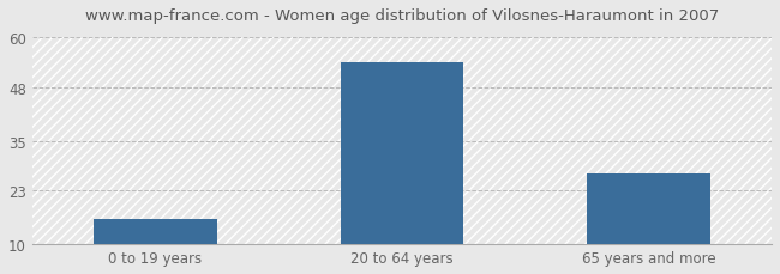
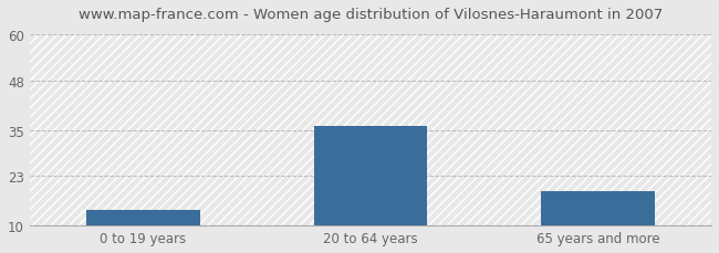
0 to 19 years: 16 -> 14
20 to 64 years: 54 -> 36
65 years and more: 27 -> 19
